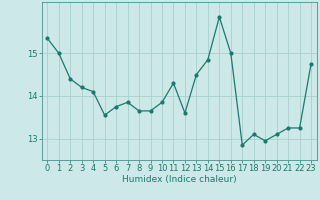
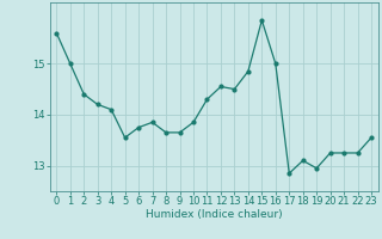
0: 15.35 -> 15.60
12: 13.60 -> 14.55
20: 13.10 -> 13.25
23: 14.75 -> 13.55
